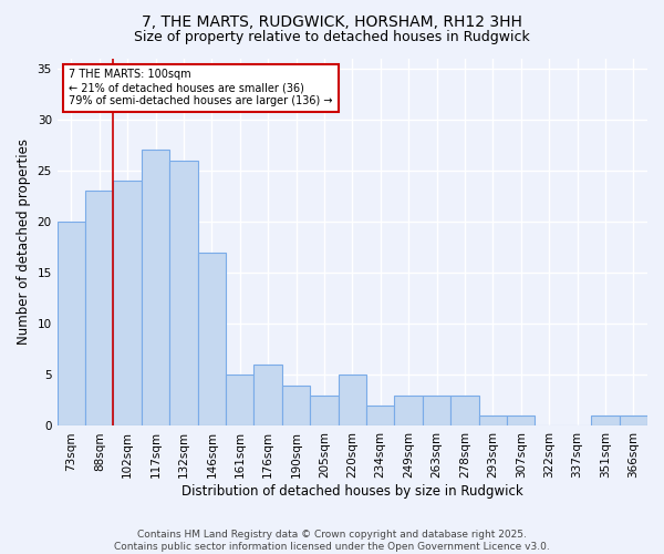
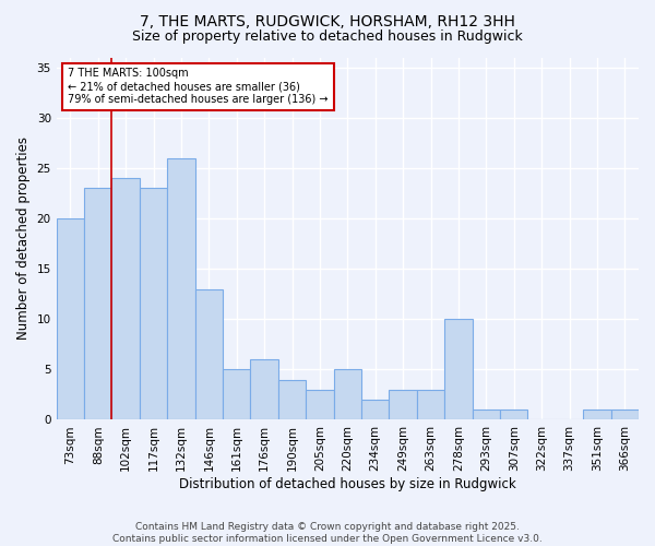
117sqm: 27 -> 23
146sqm: 17 -> 13
278sqm: 3 -> 10
